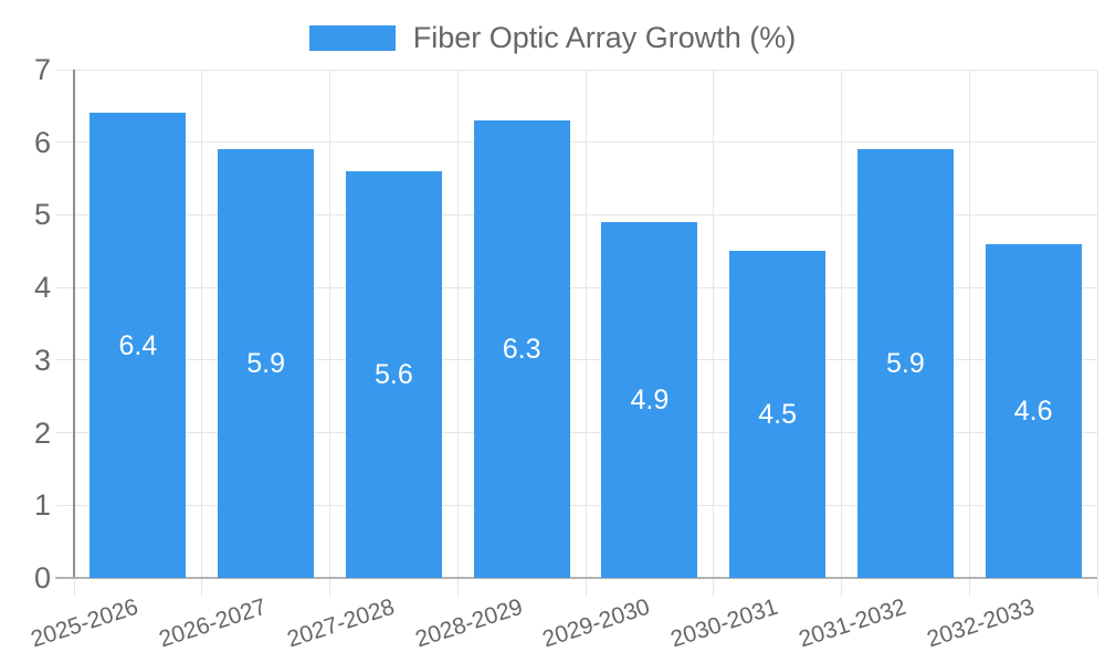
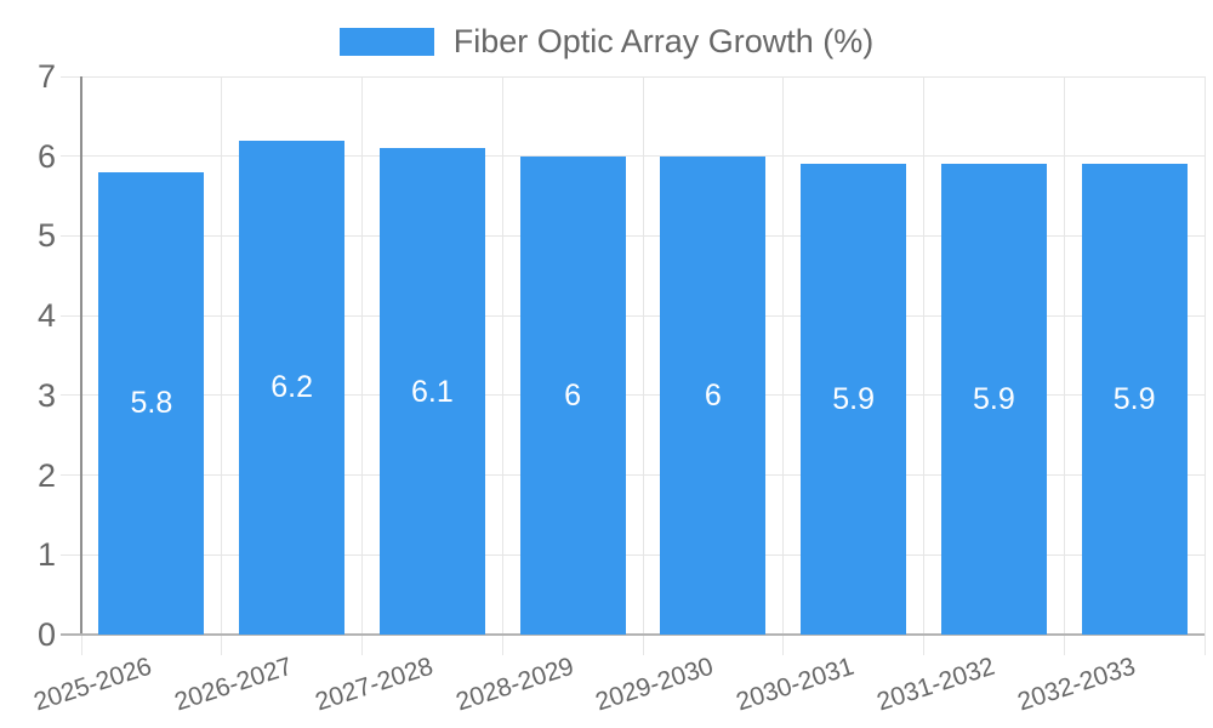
2025-2026: 6.4 -> 5.8
2026-2027: 5.9 -> 6.2
2027-2028: 5.6 -> 6.1
2028-2029: 6.3 -> 6
2029-2030: 4.9 -> 6
2030-2031: 4.5 -> 5.9
2032-2033: 4.6 -> 5.9
